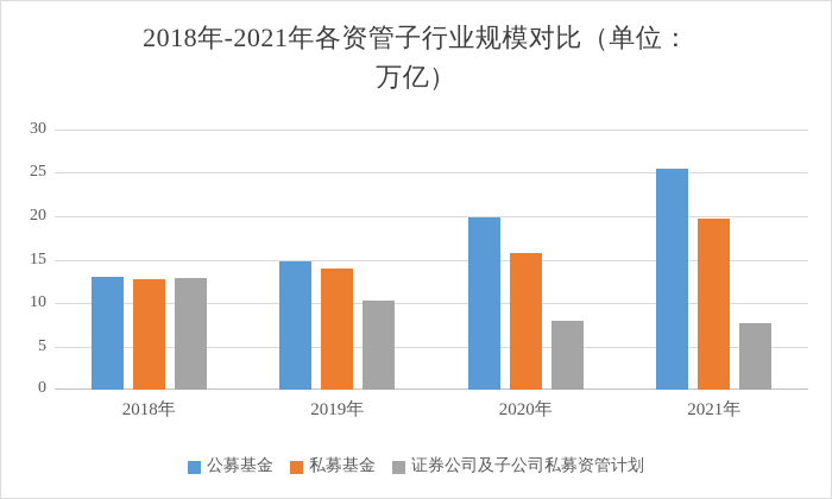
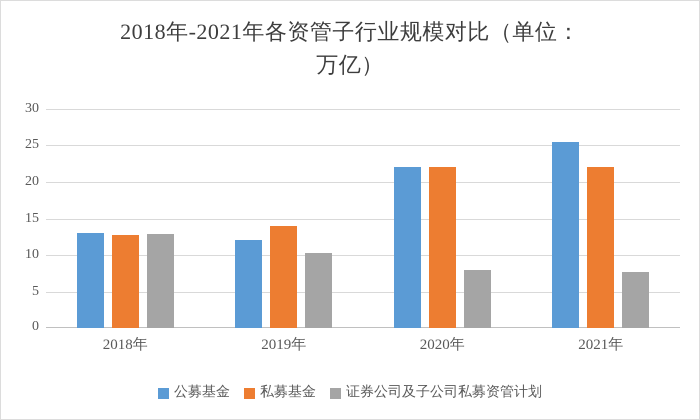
公募基金/2019年: 15 -> 12
公募基金/2020年: 20 -> 22
私募基金/2020年: 16 -> 22
私募基金/2021年: 20 -> 22
